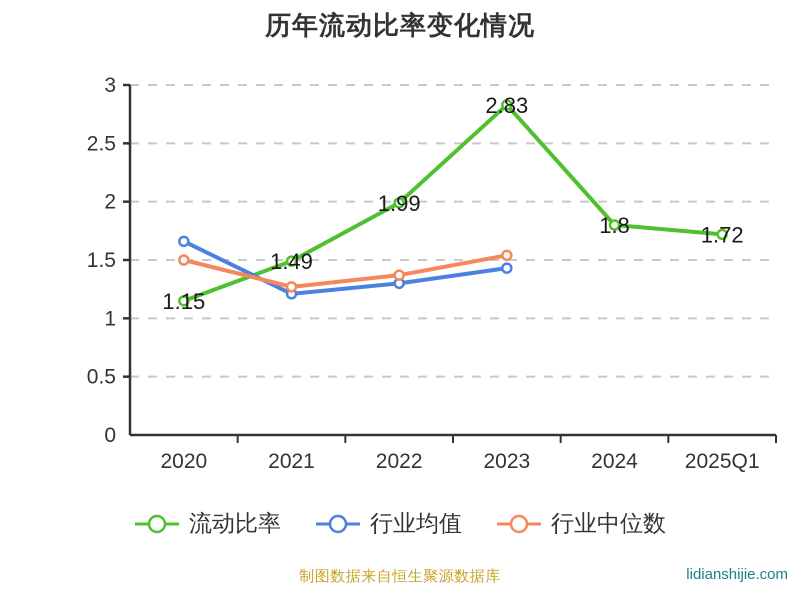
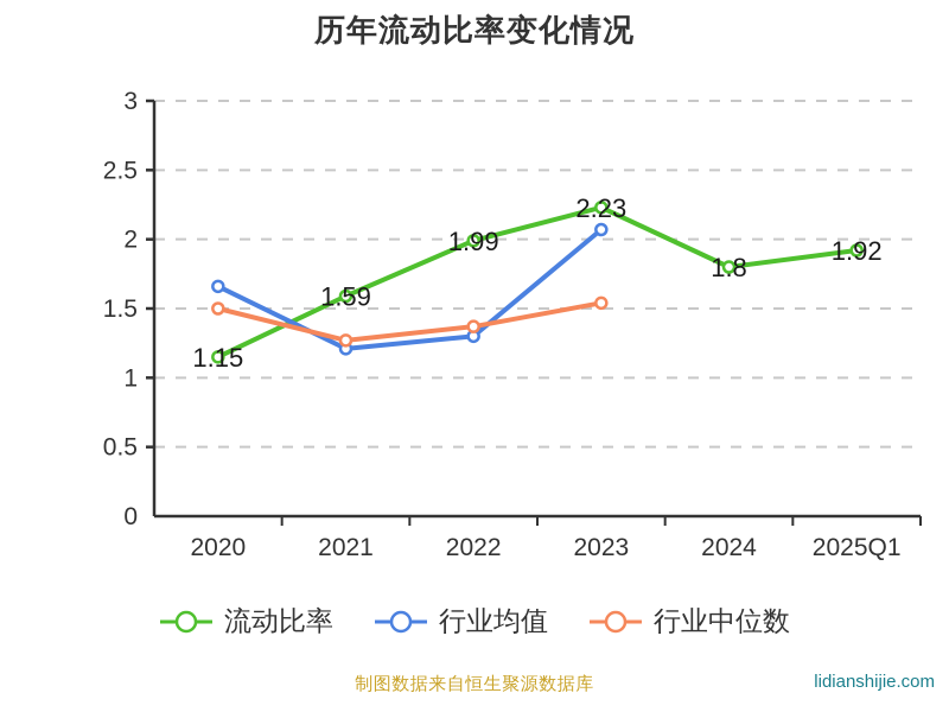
流动比率/2021: 1.49 -> 1.59
流动比率/2023: 2.83 -> 2.23
行业均值/2023: 1.43 -> 2.07
流动比率/2025Q1: 1.72 -> 1.92
